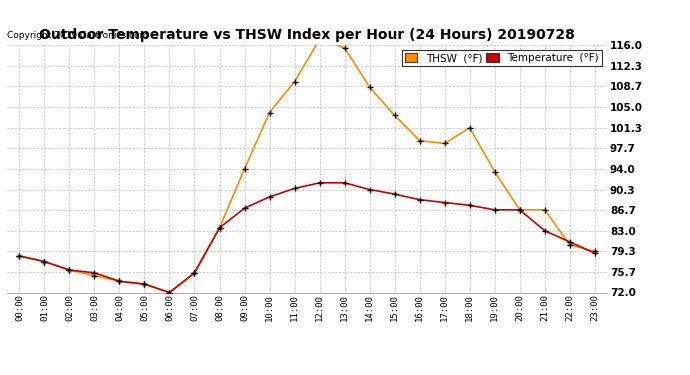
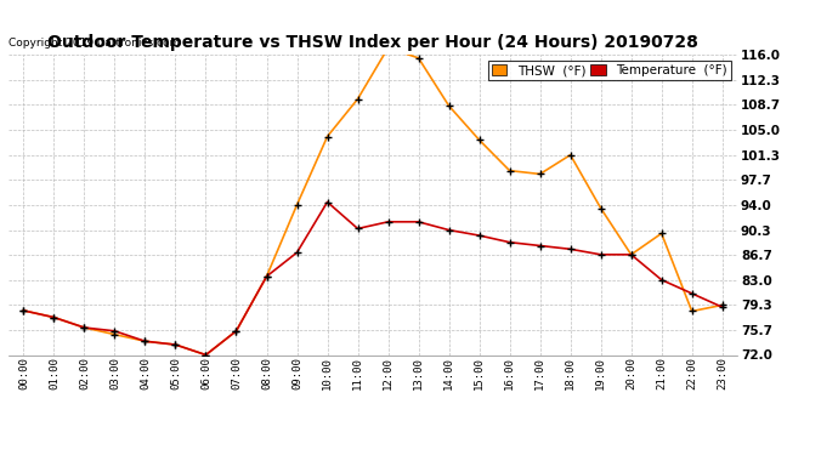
Temperature (°F)/10:00: 89.0 -> 94.4
THSW (°F)/21:00: 86.7 -> 89.8
THSW (°F)/22:00: 80.5 -> 78.4
